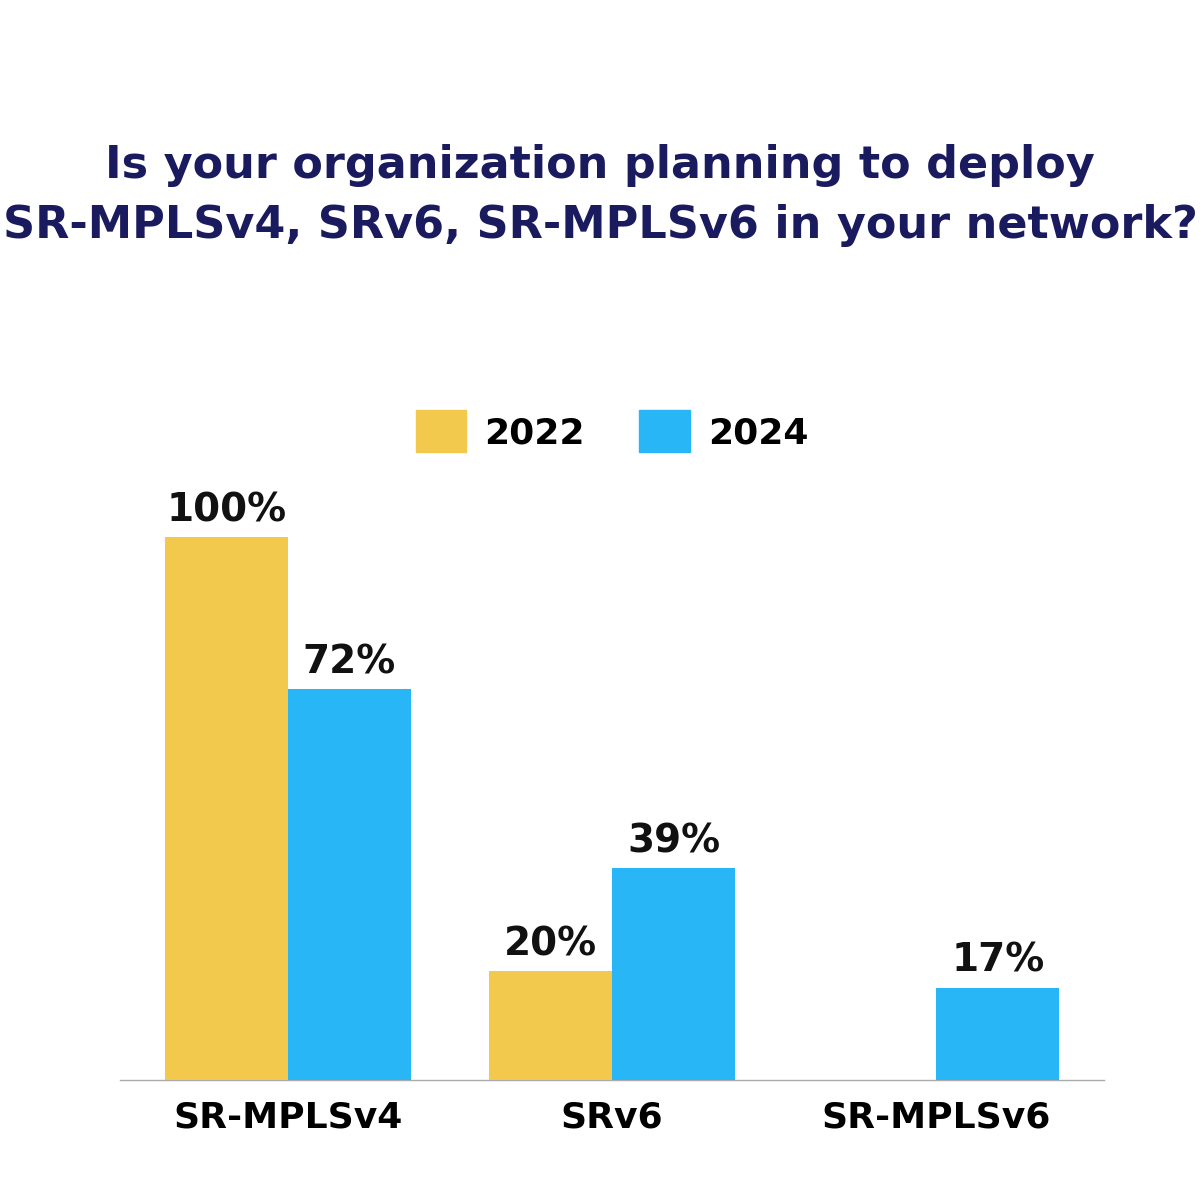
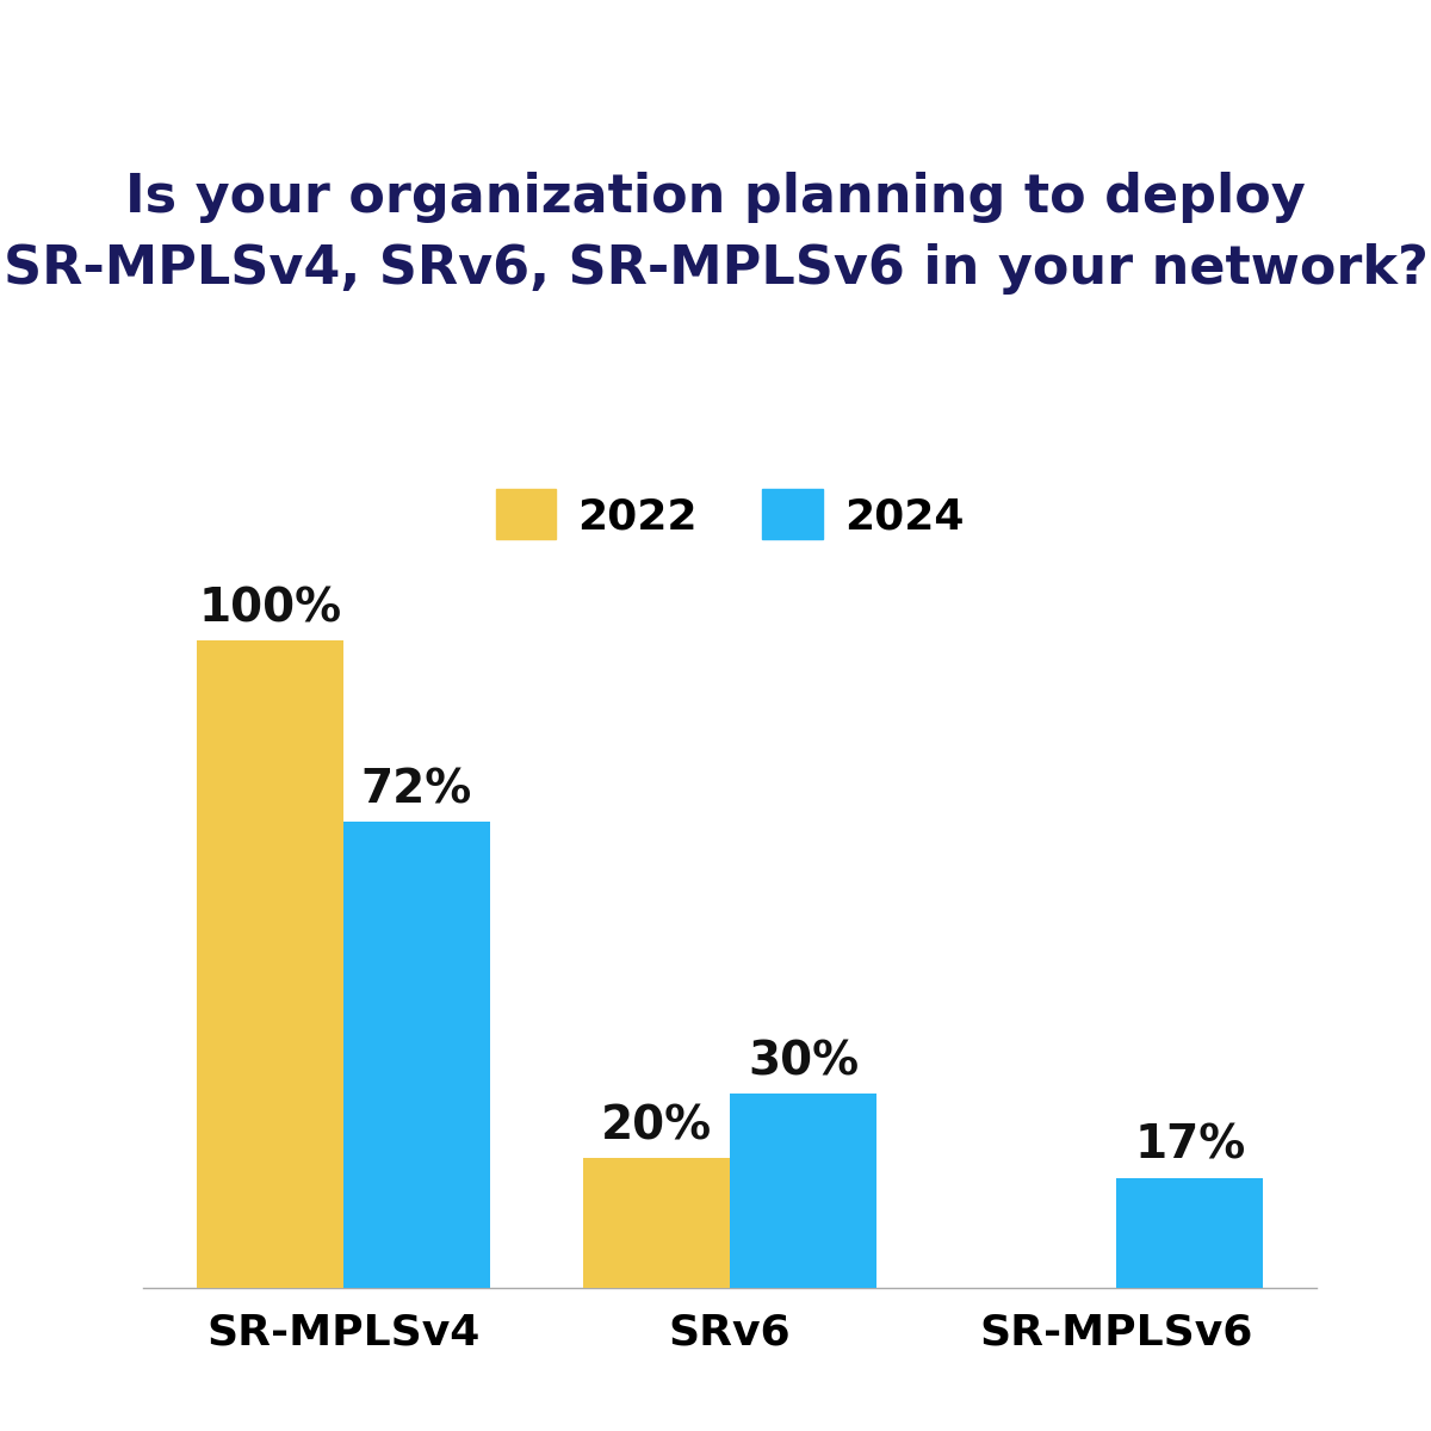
2024/SRv6: 39% -> 30%
